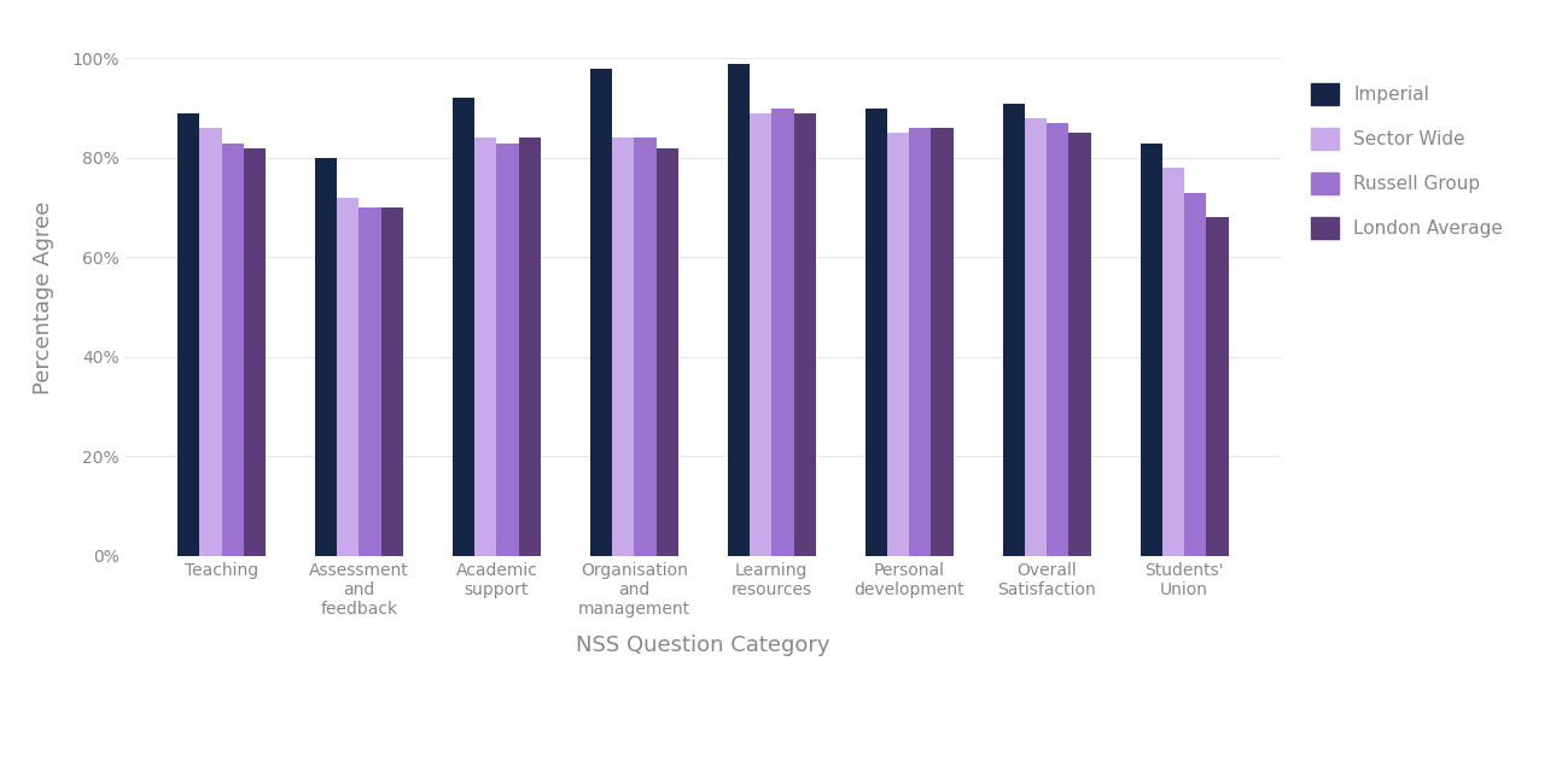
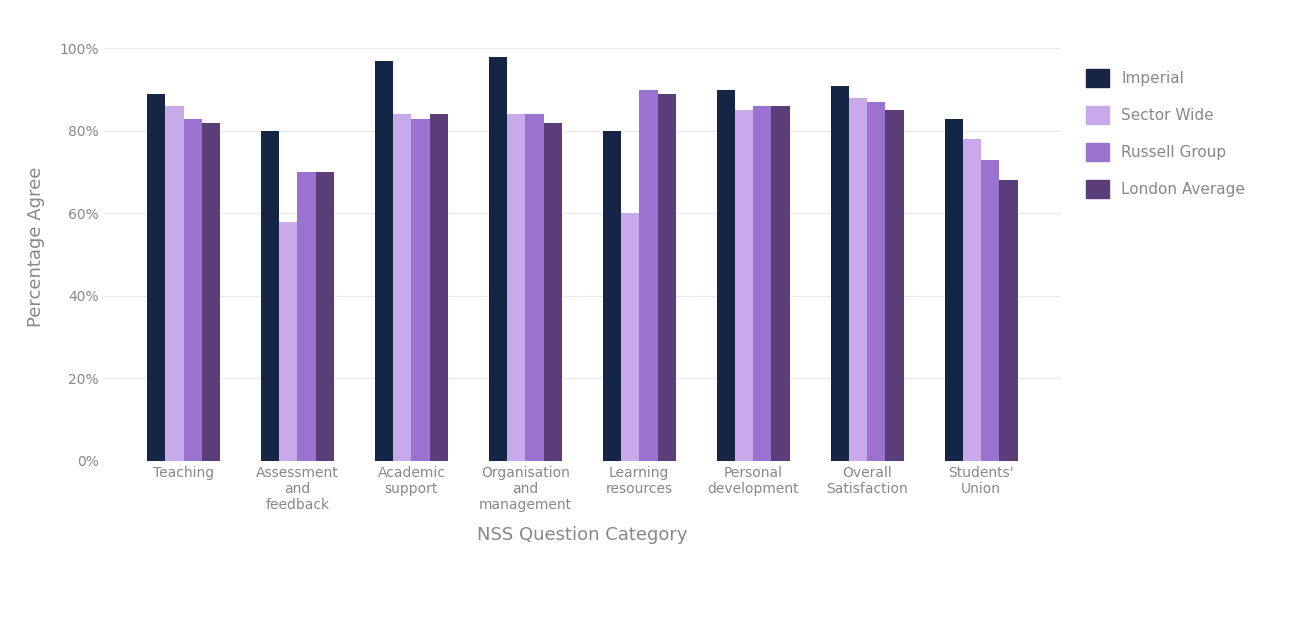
Sector Wide/Assessment and feedback: 72% -> 58%
Imperial/Academic support: 92% -> 97%
Imperial/Learning resources: 99% -> 80%
Sector Wide/Learning resources: 89% -> 60%
